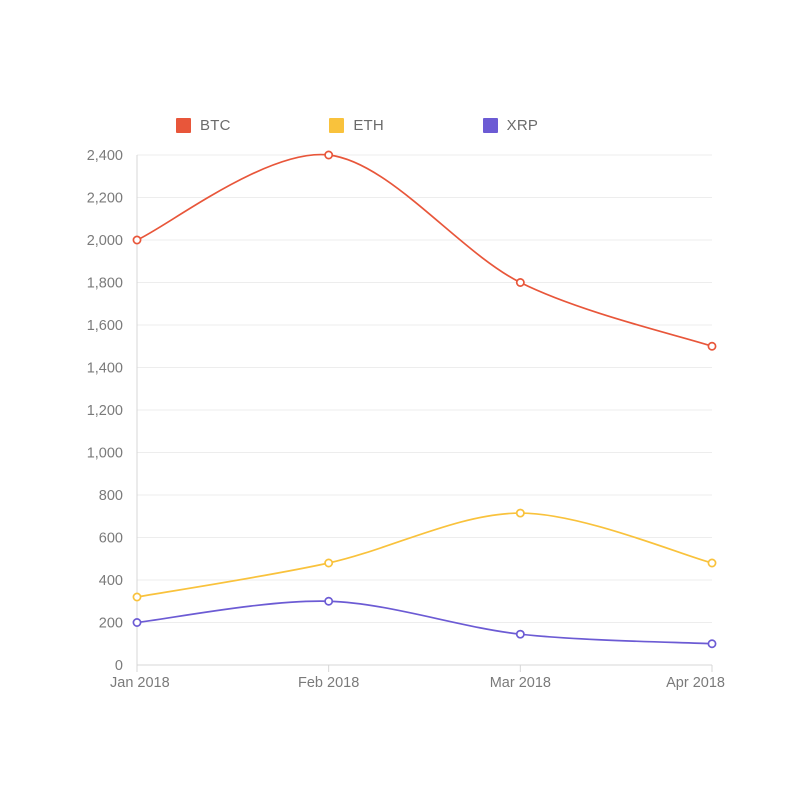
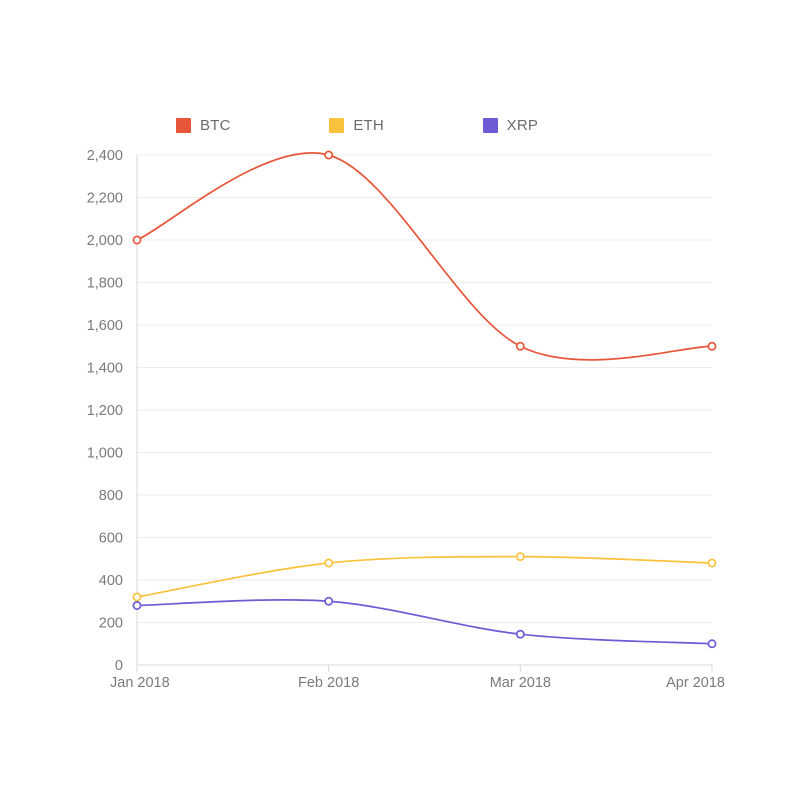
XRP/Jan 2018: 200 -> 280
BTC/Mar 2018: 1800 -> 1500
ETH/Mar 2018: 720 -> 510
